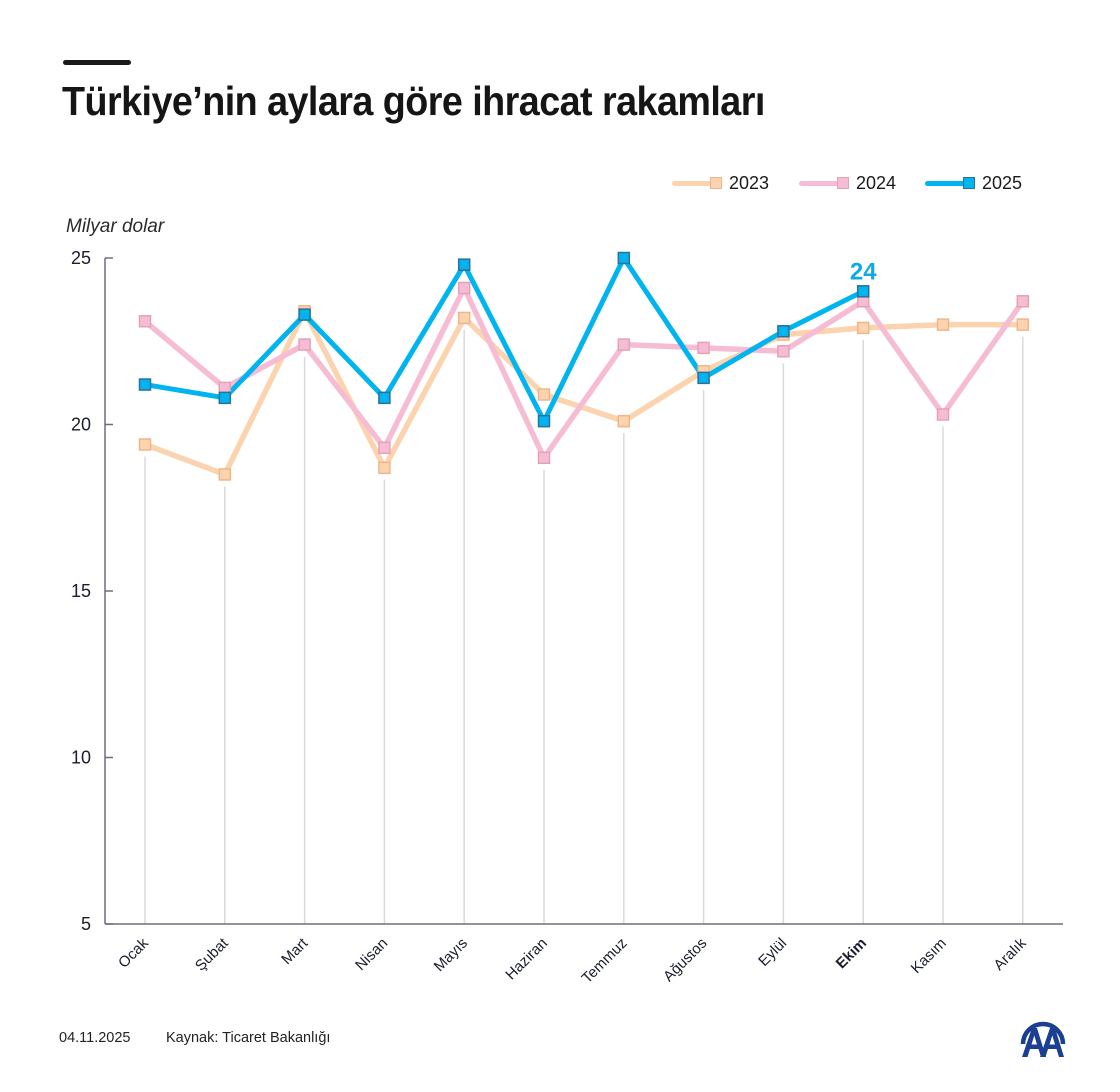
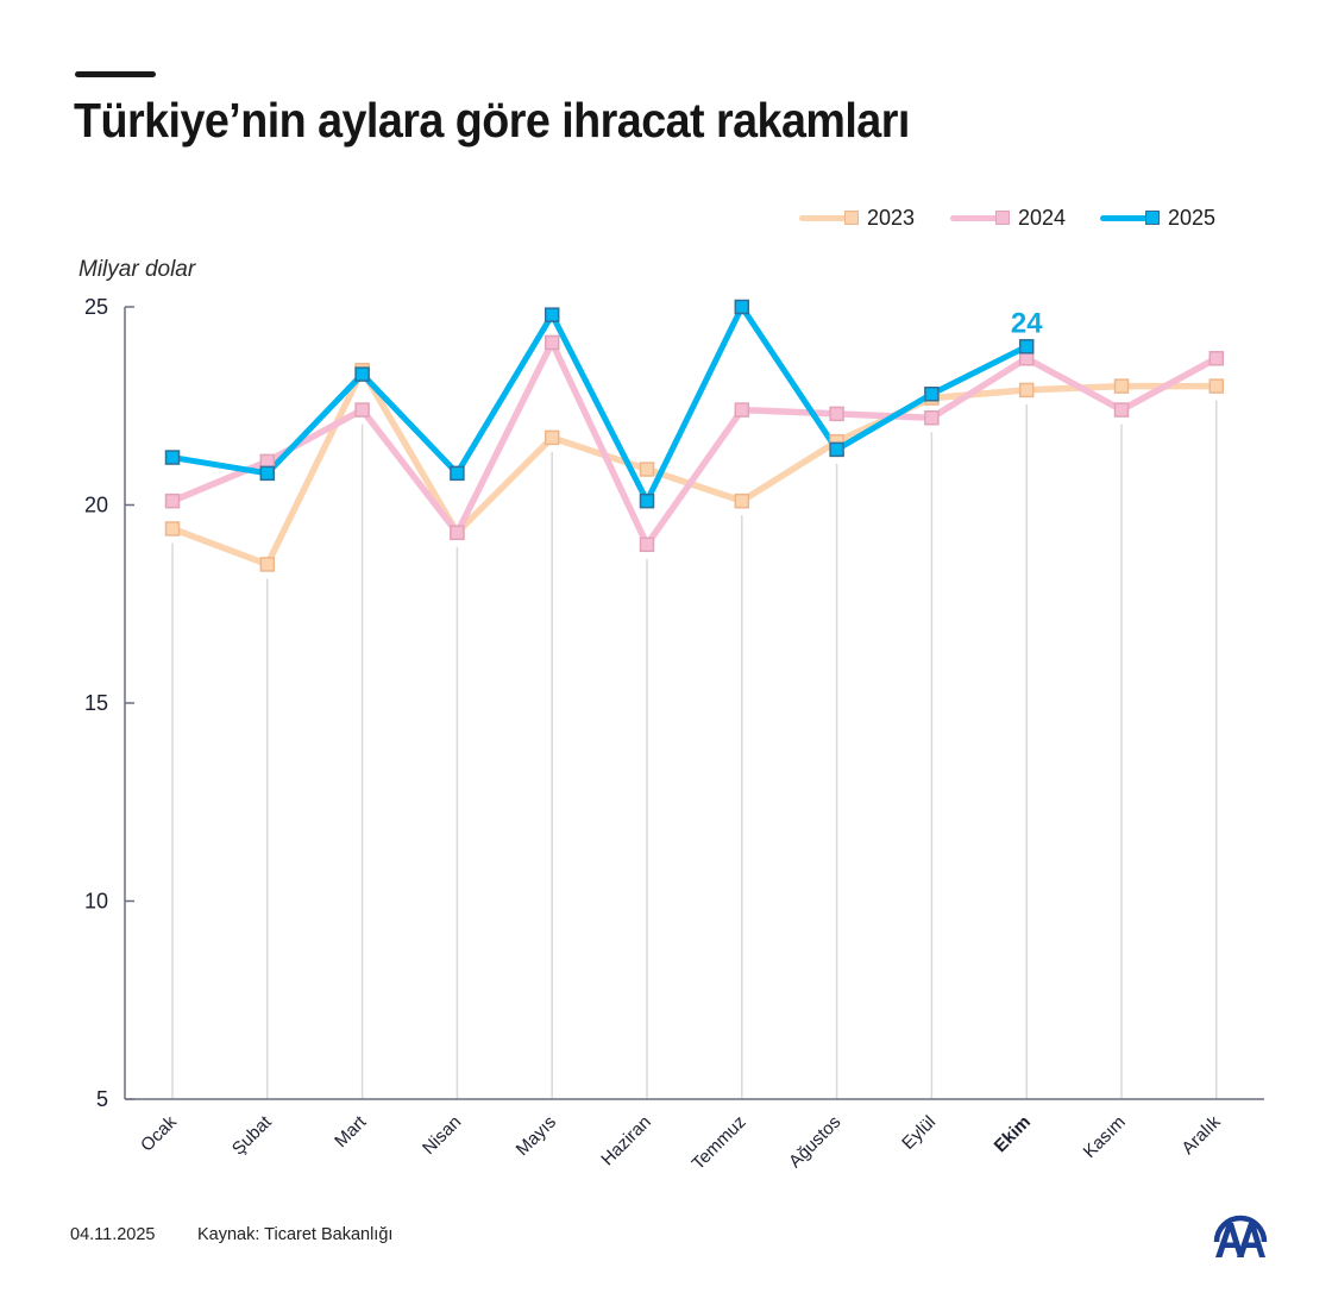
2024/Ocak: 23.1 -> 20.1
2023/Nisan: 18.7 -> 19.3
2023/Mayıs: 23.2 -> 21.7
2024/Kasım: 20.3 -> 22.4
